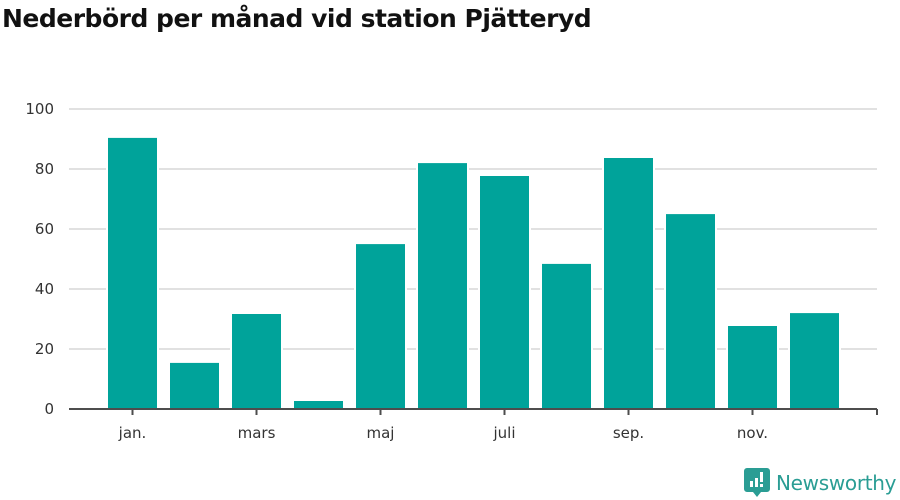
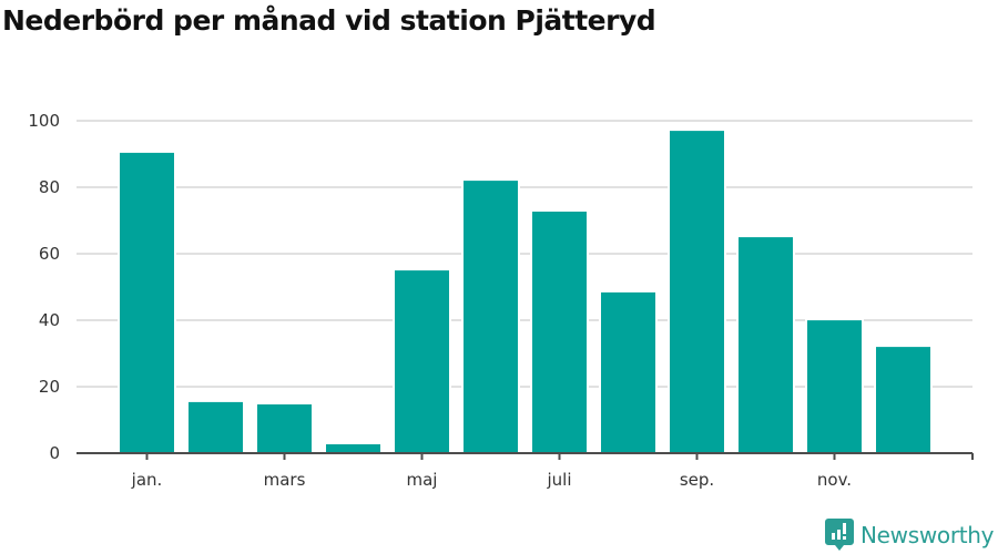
mars: 32 -> 15
juli: 78 -> 73
sep.: 84 -> 97
nov.: 28 -> 40
